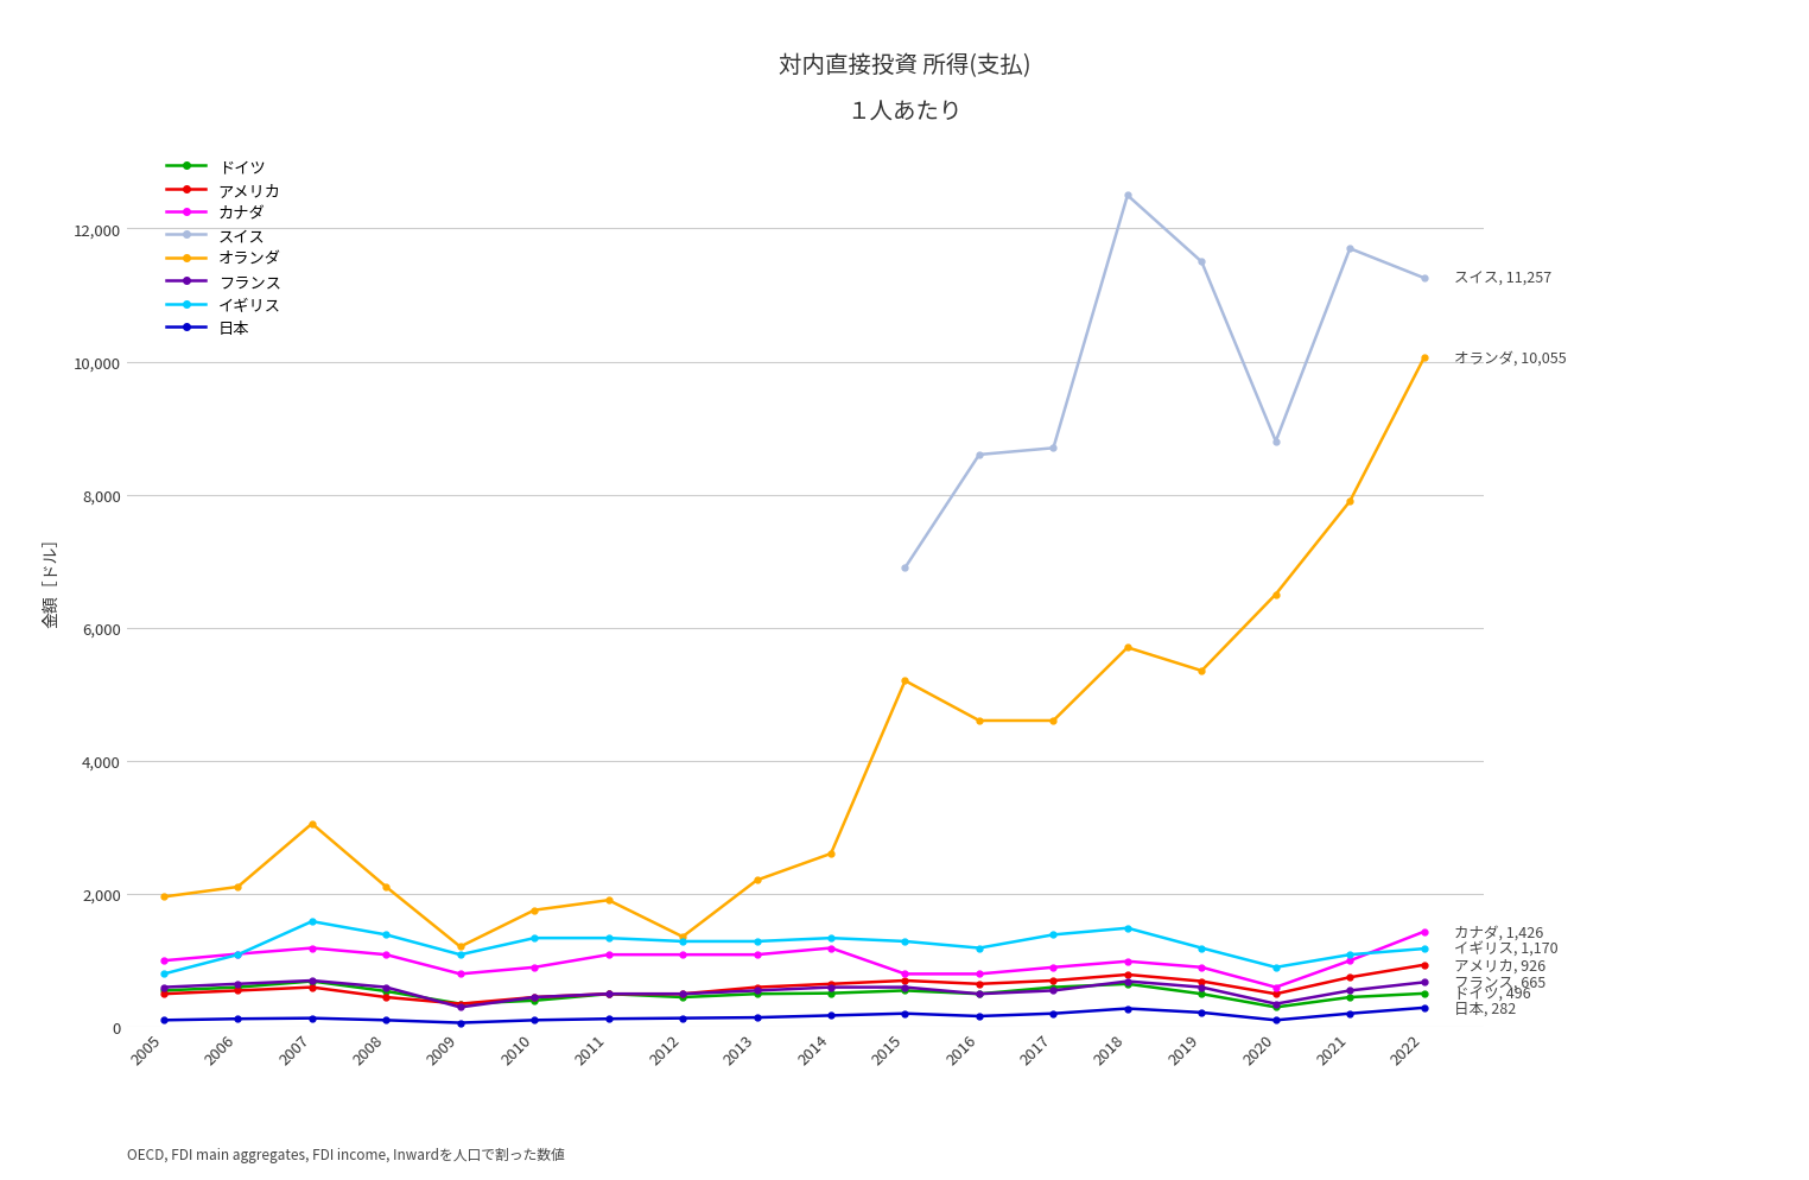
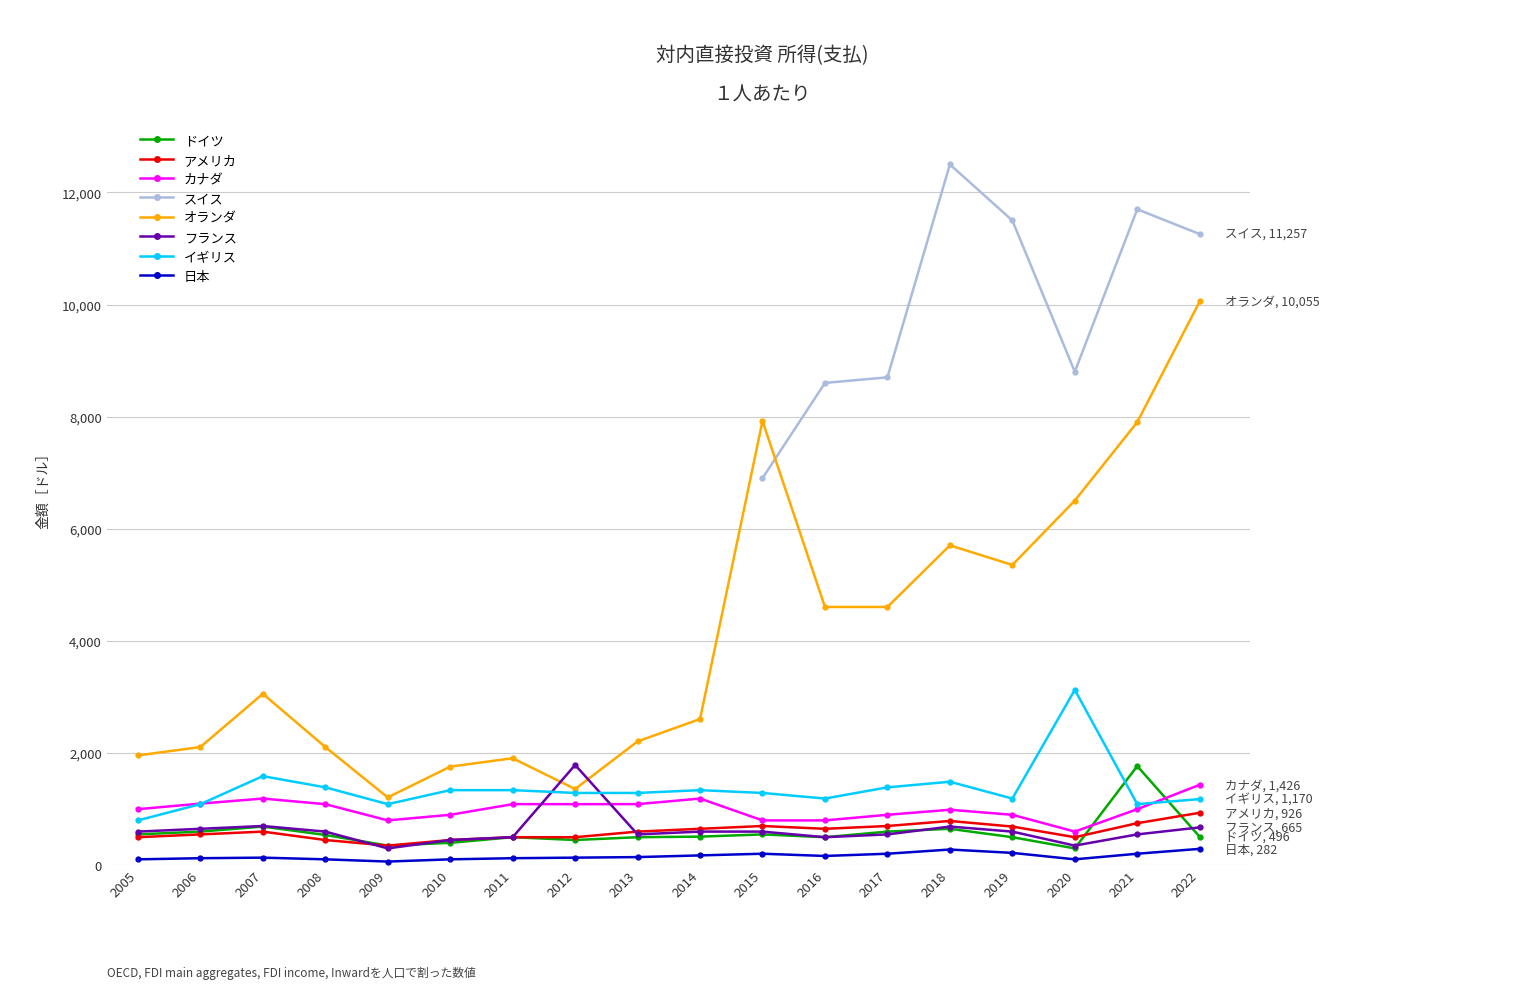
フランス/2012: 490 -> 1,780
オランダ/2015: 5,200 -> 7,920
イギリス/2020: 890 -> 3,120
ドイツ/2021: 440 -> 1,760
